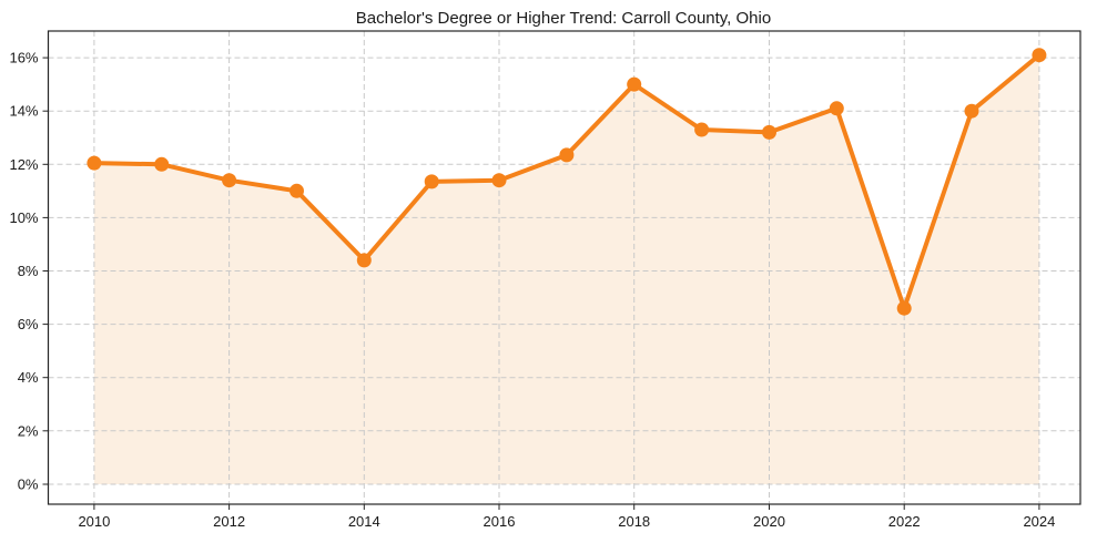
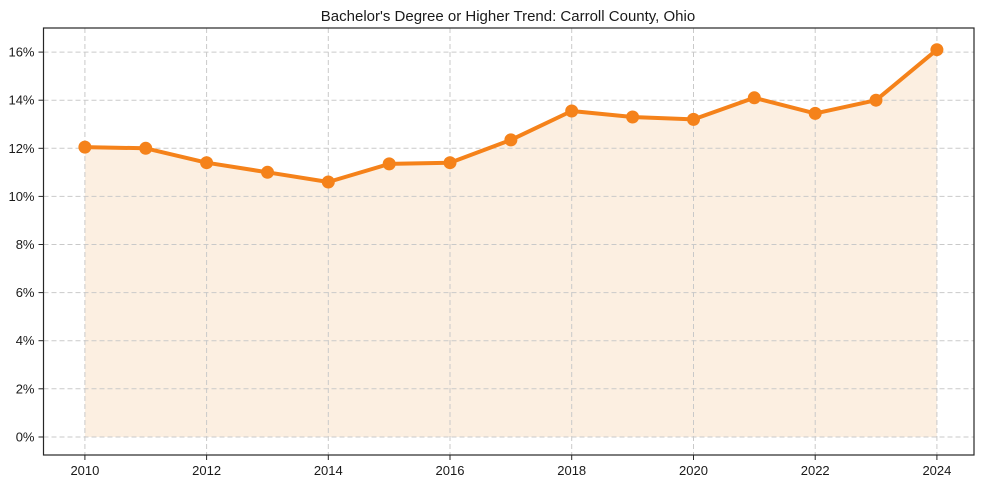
2014: 8.4% -> 10.6%
2018: 15.0% -> 13.6%
2022: 6.6% -> 13.4%
